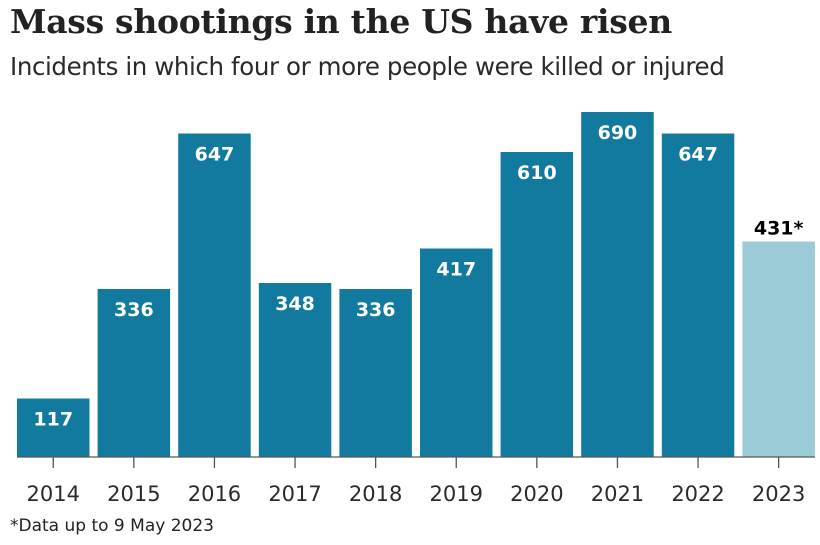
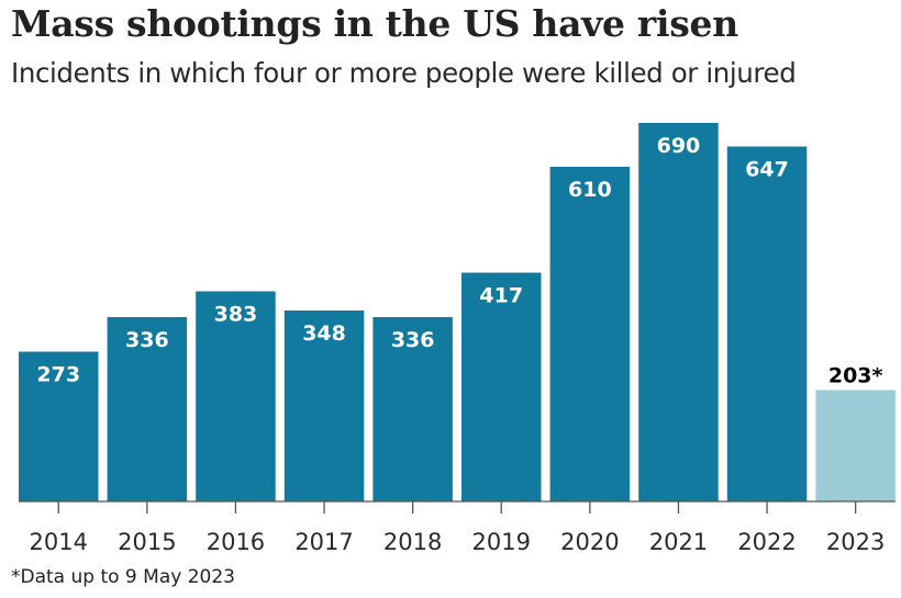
2014: 117 -> 273
2016: 647 -> 383
2023: 431 -> 203
